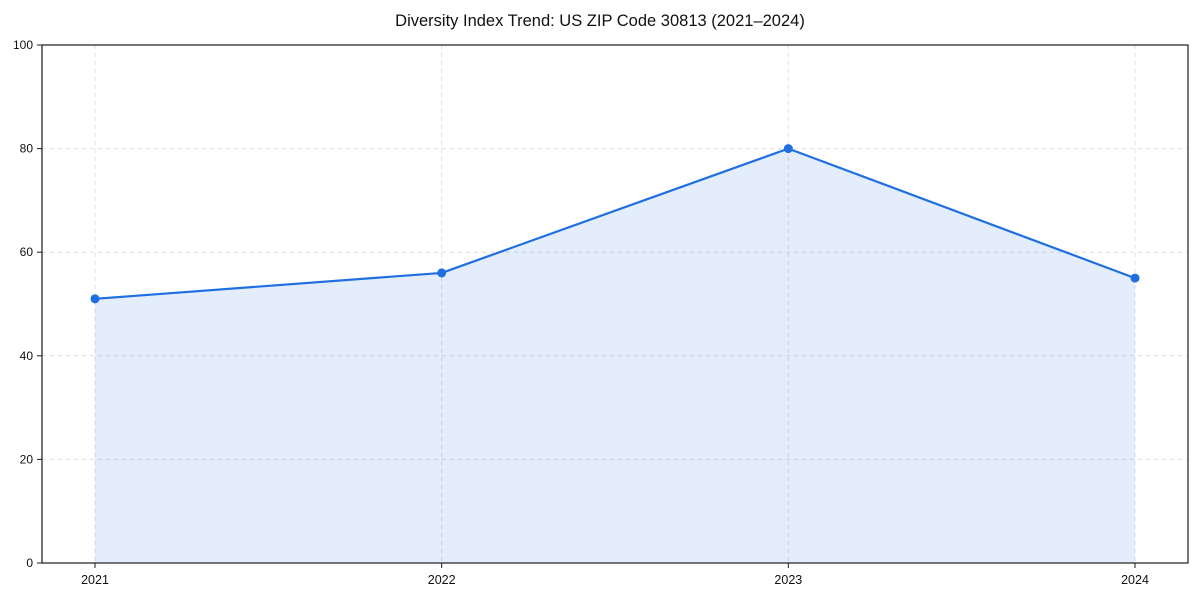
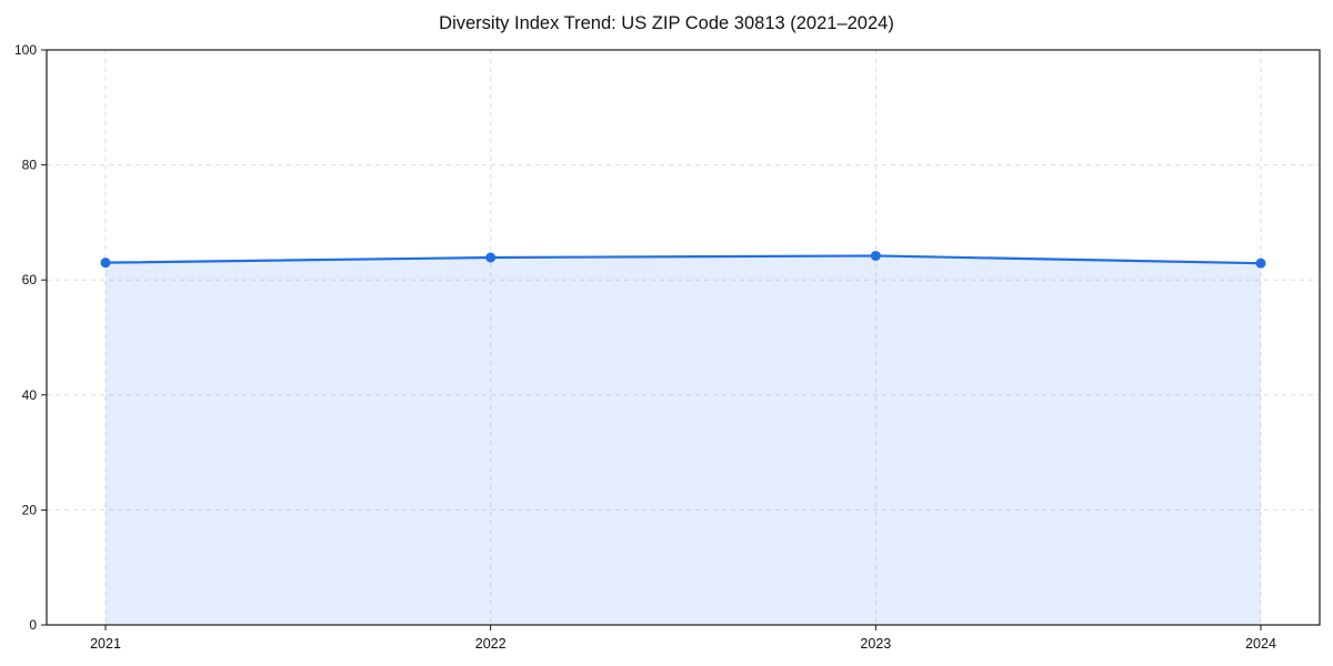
2021: 51 -> 63
2022: 56 -> 64
2023: 80 -> 64
2024: 55 -> 63
